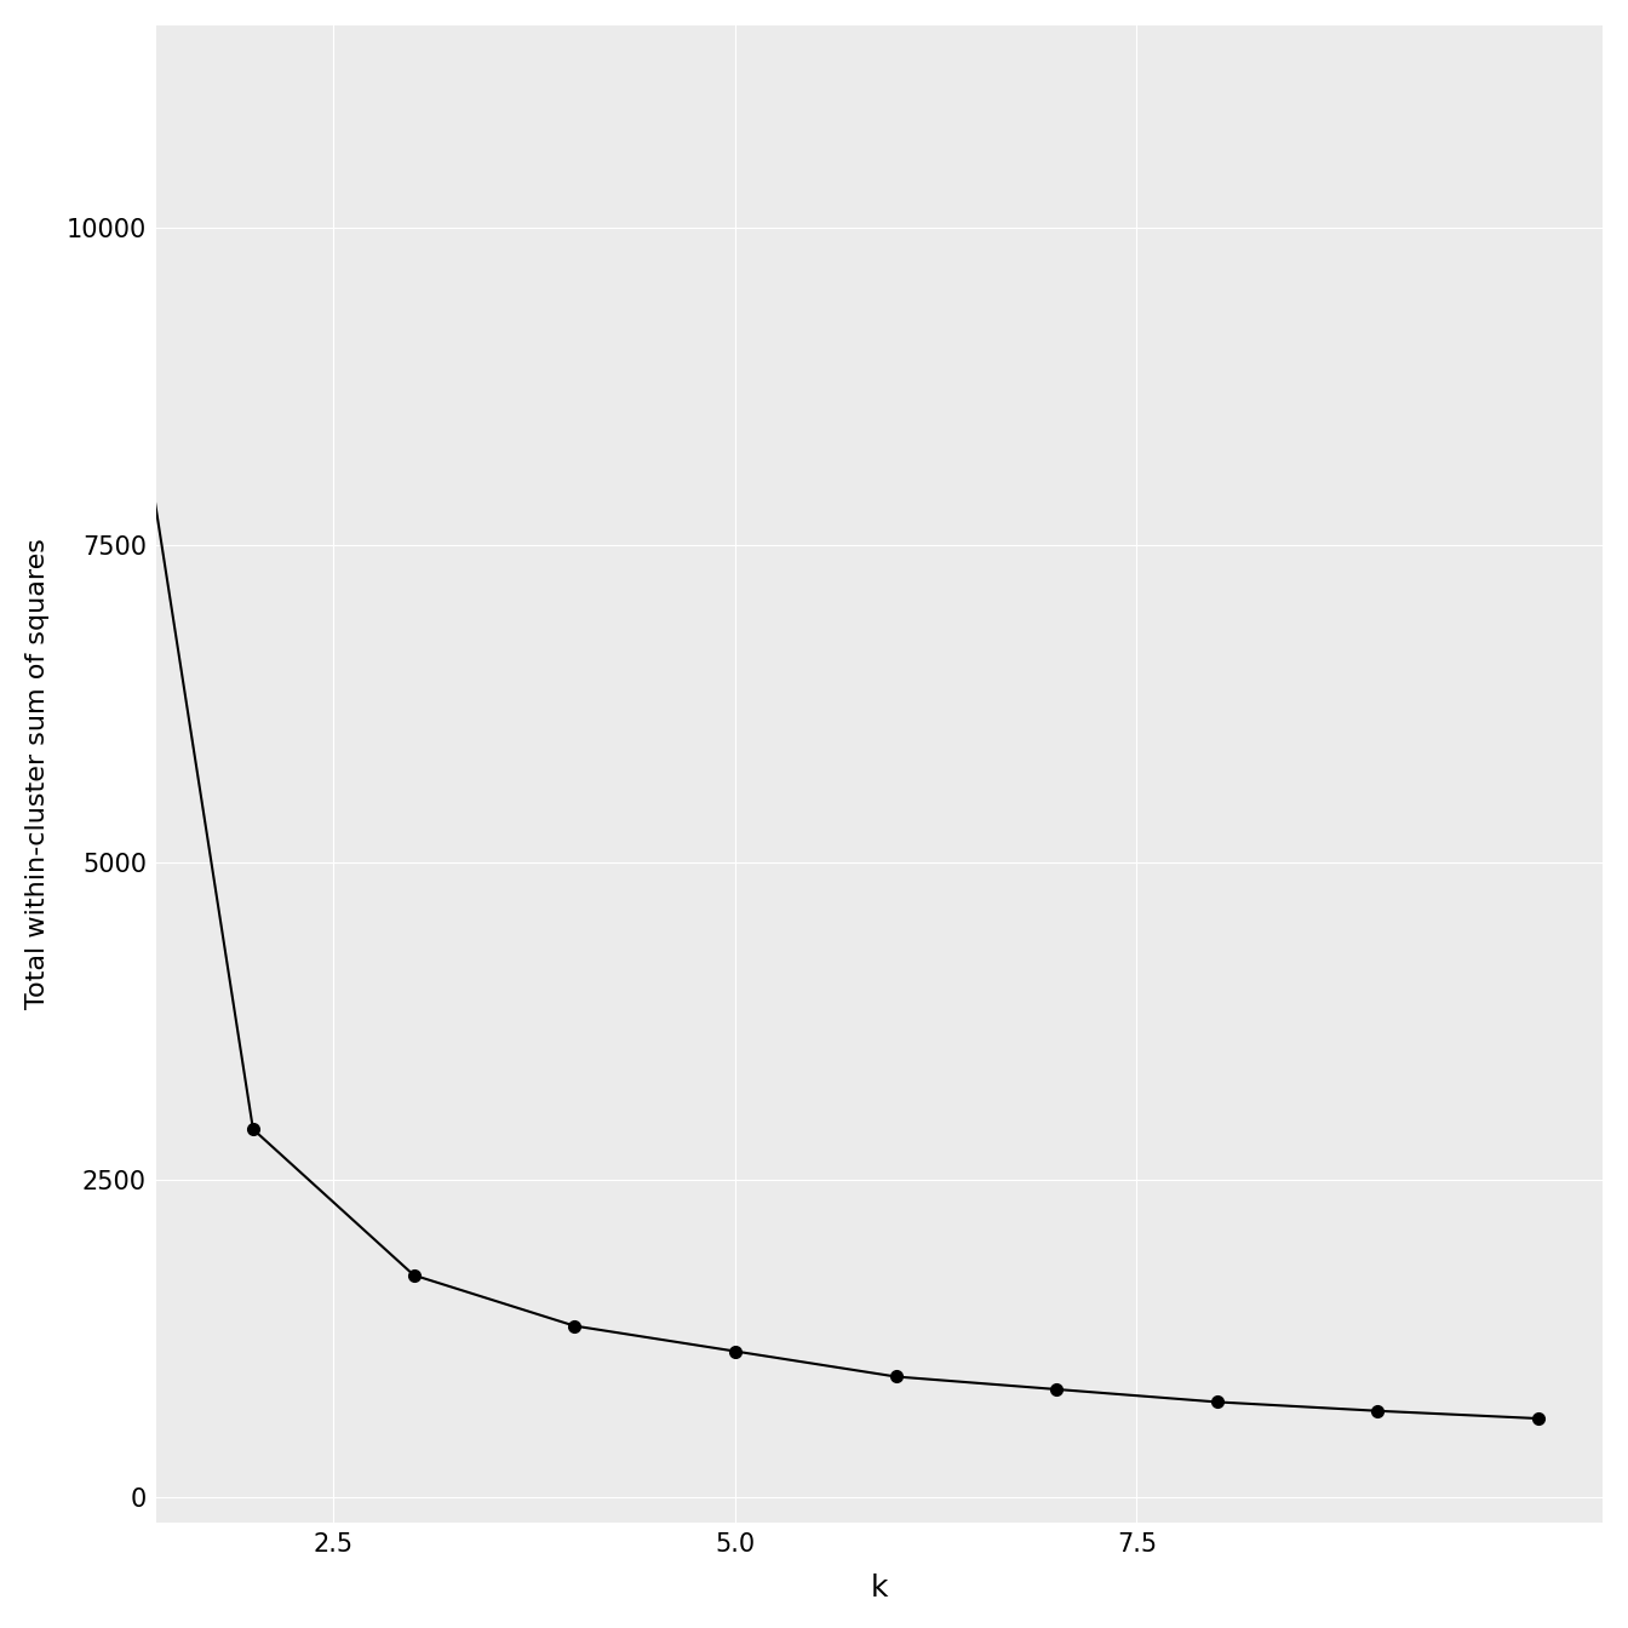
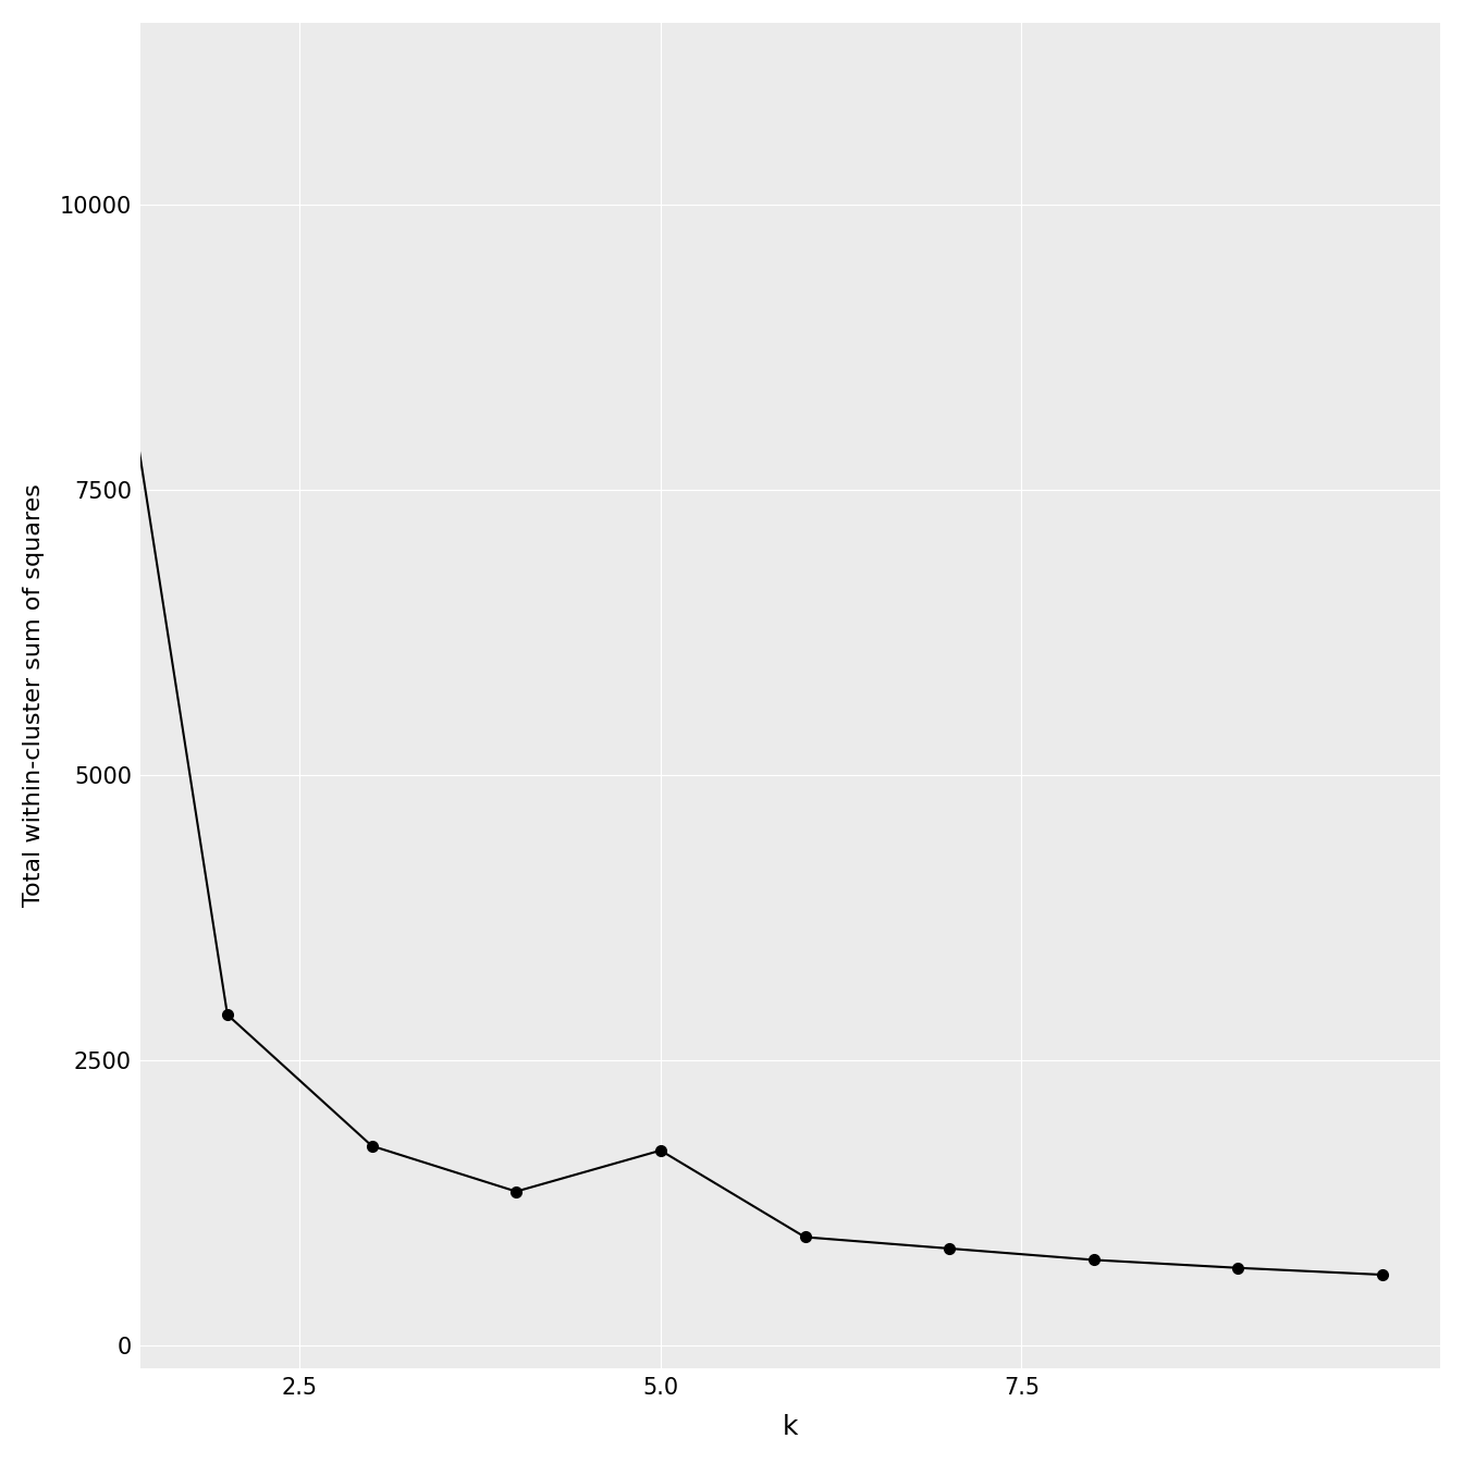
5.0: 1150 -> 1710
